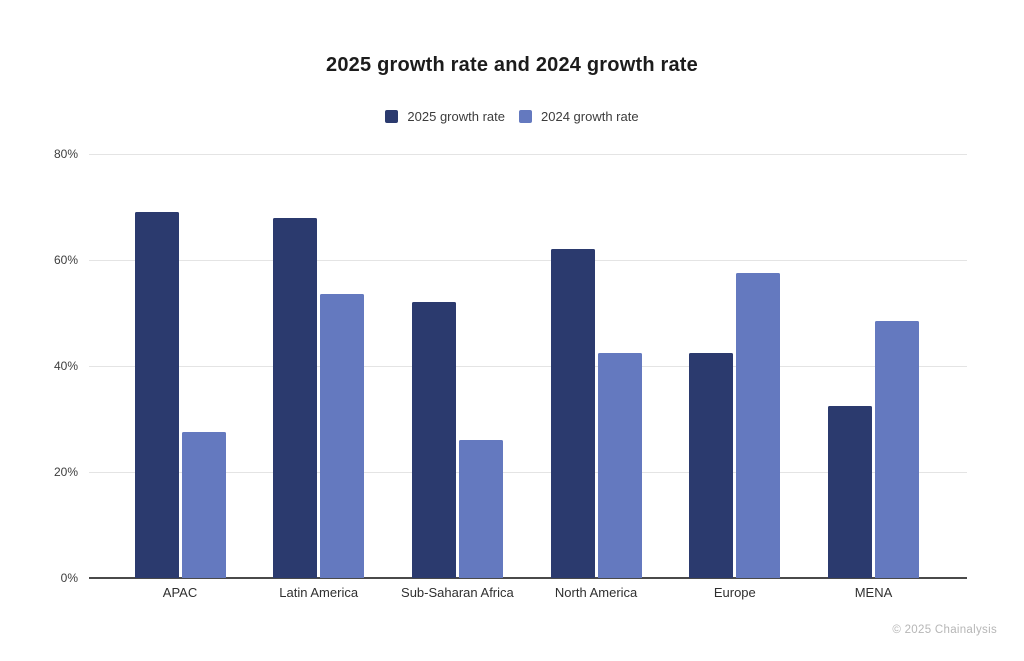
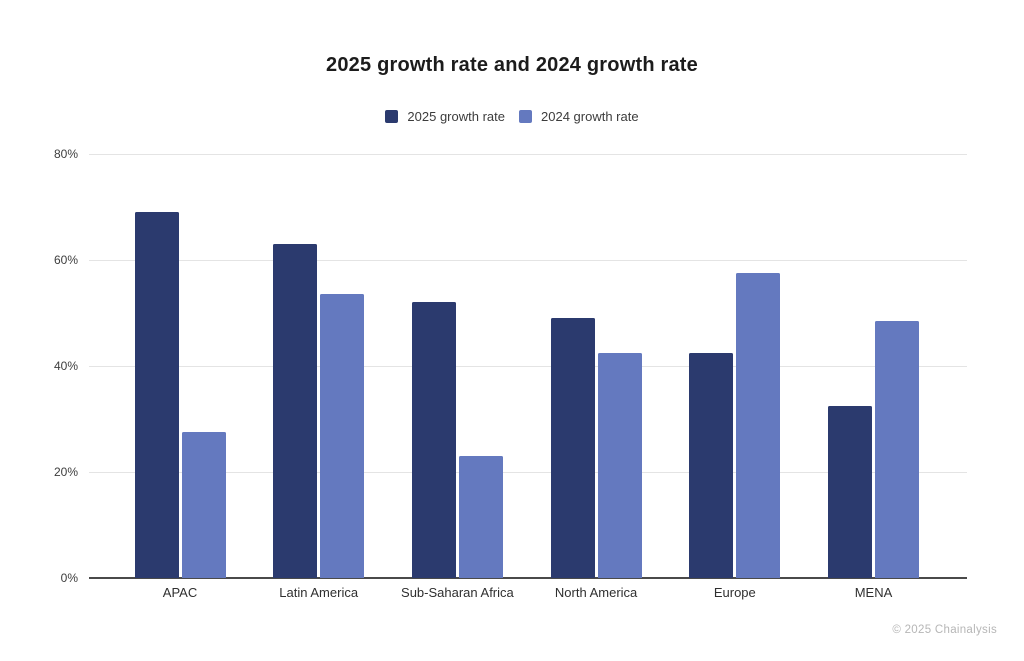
2025 growth rate/Latin America: 68% -> 63%
2024 growth rate/Sub-Saharan Africa: 26% -> 23%
2025 growth rate/North America: 62% -> 49%
